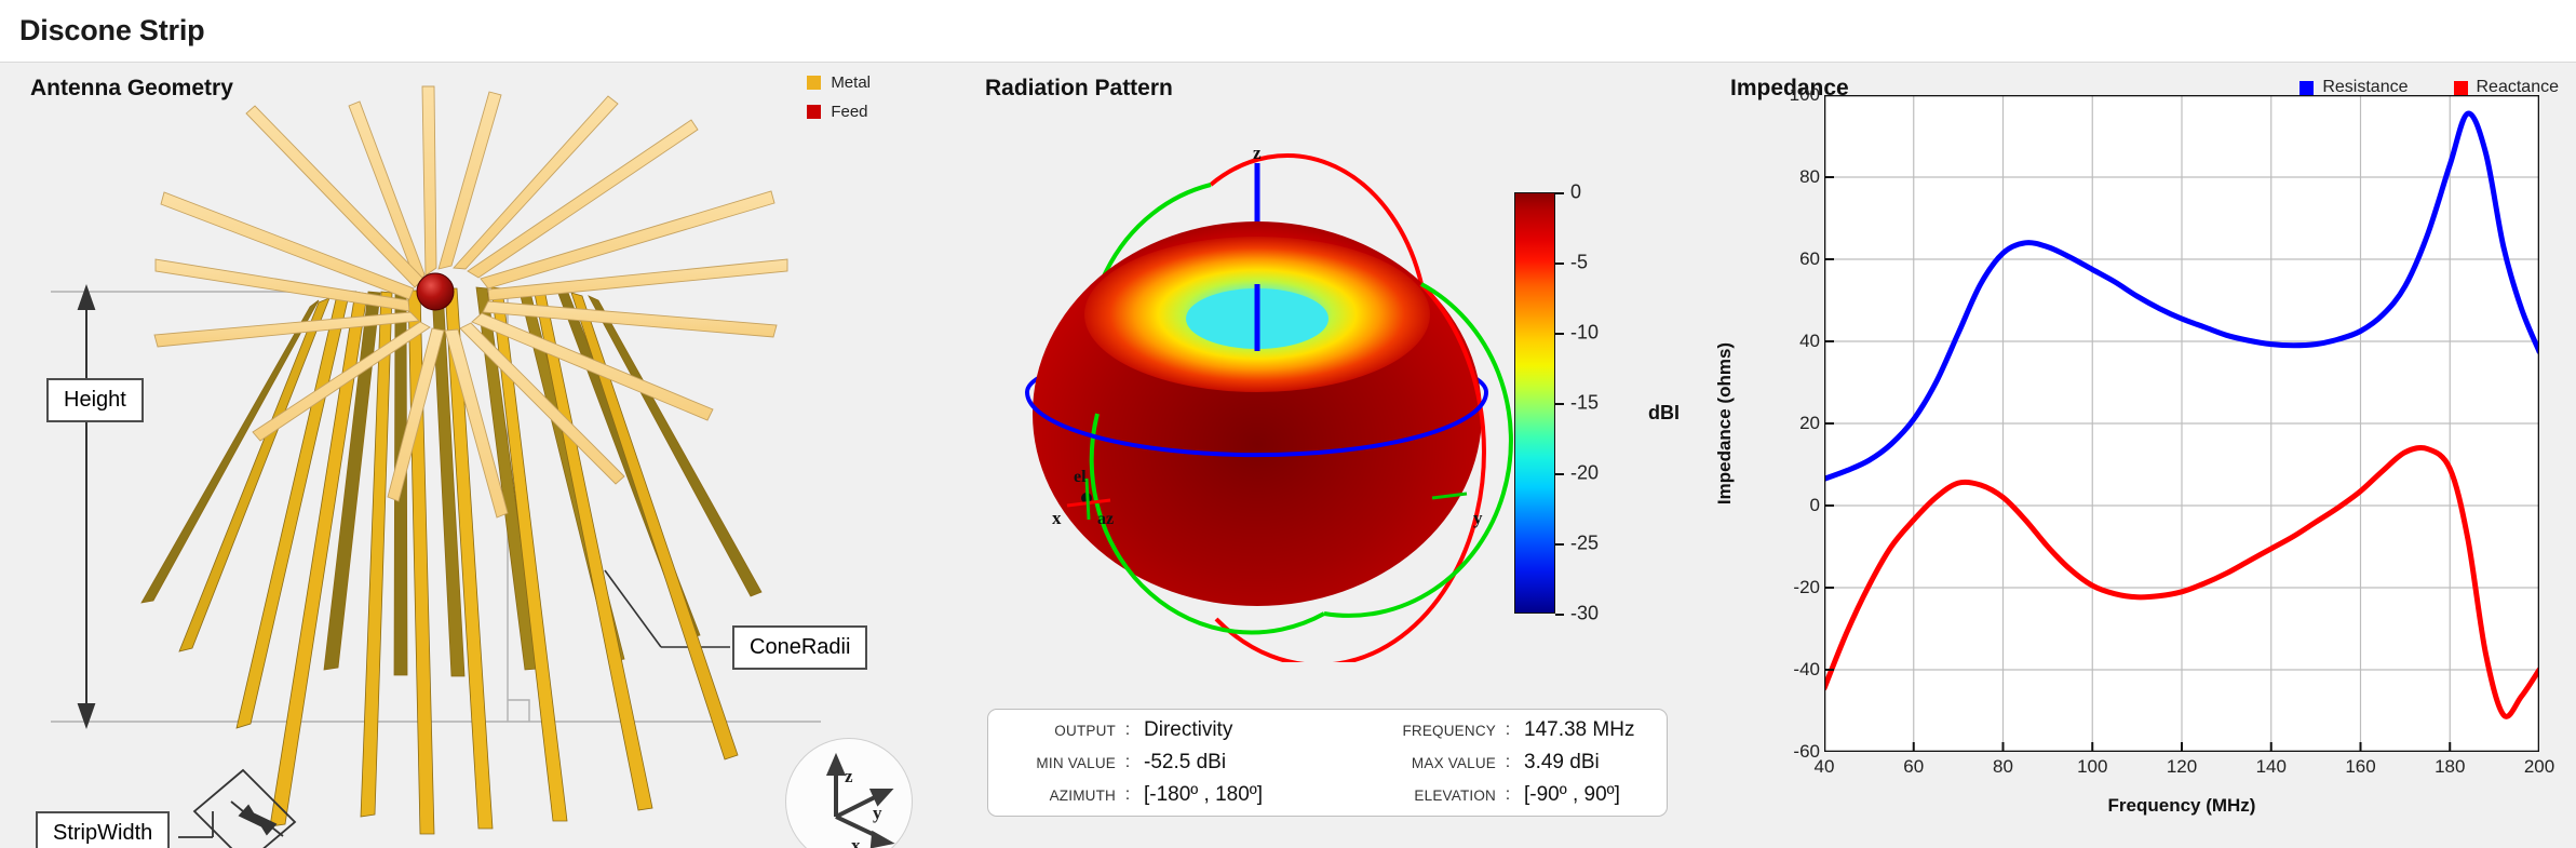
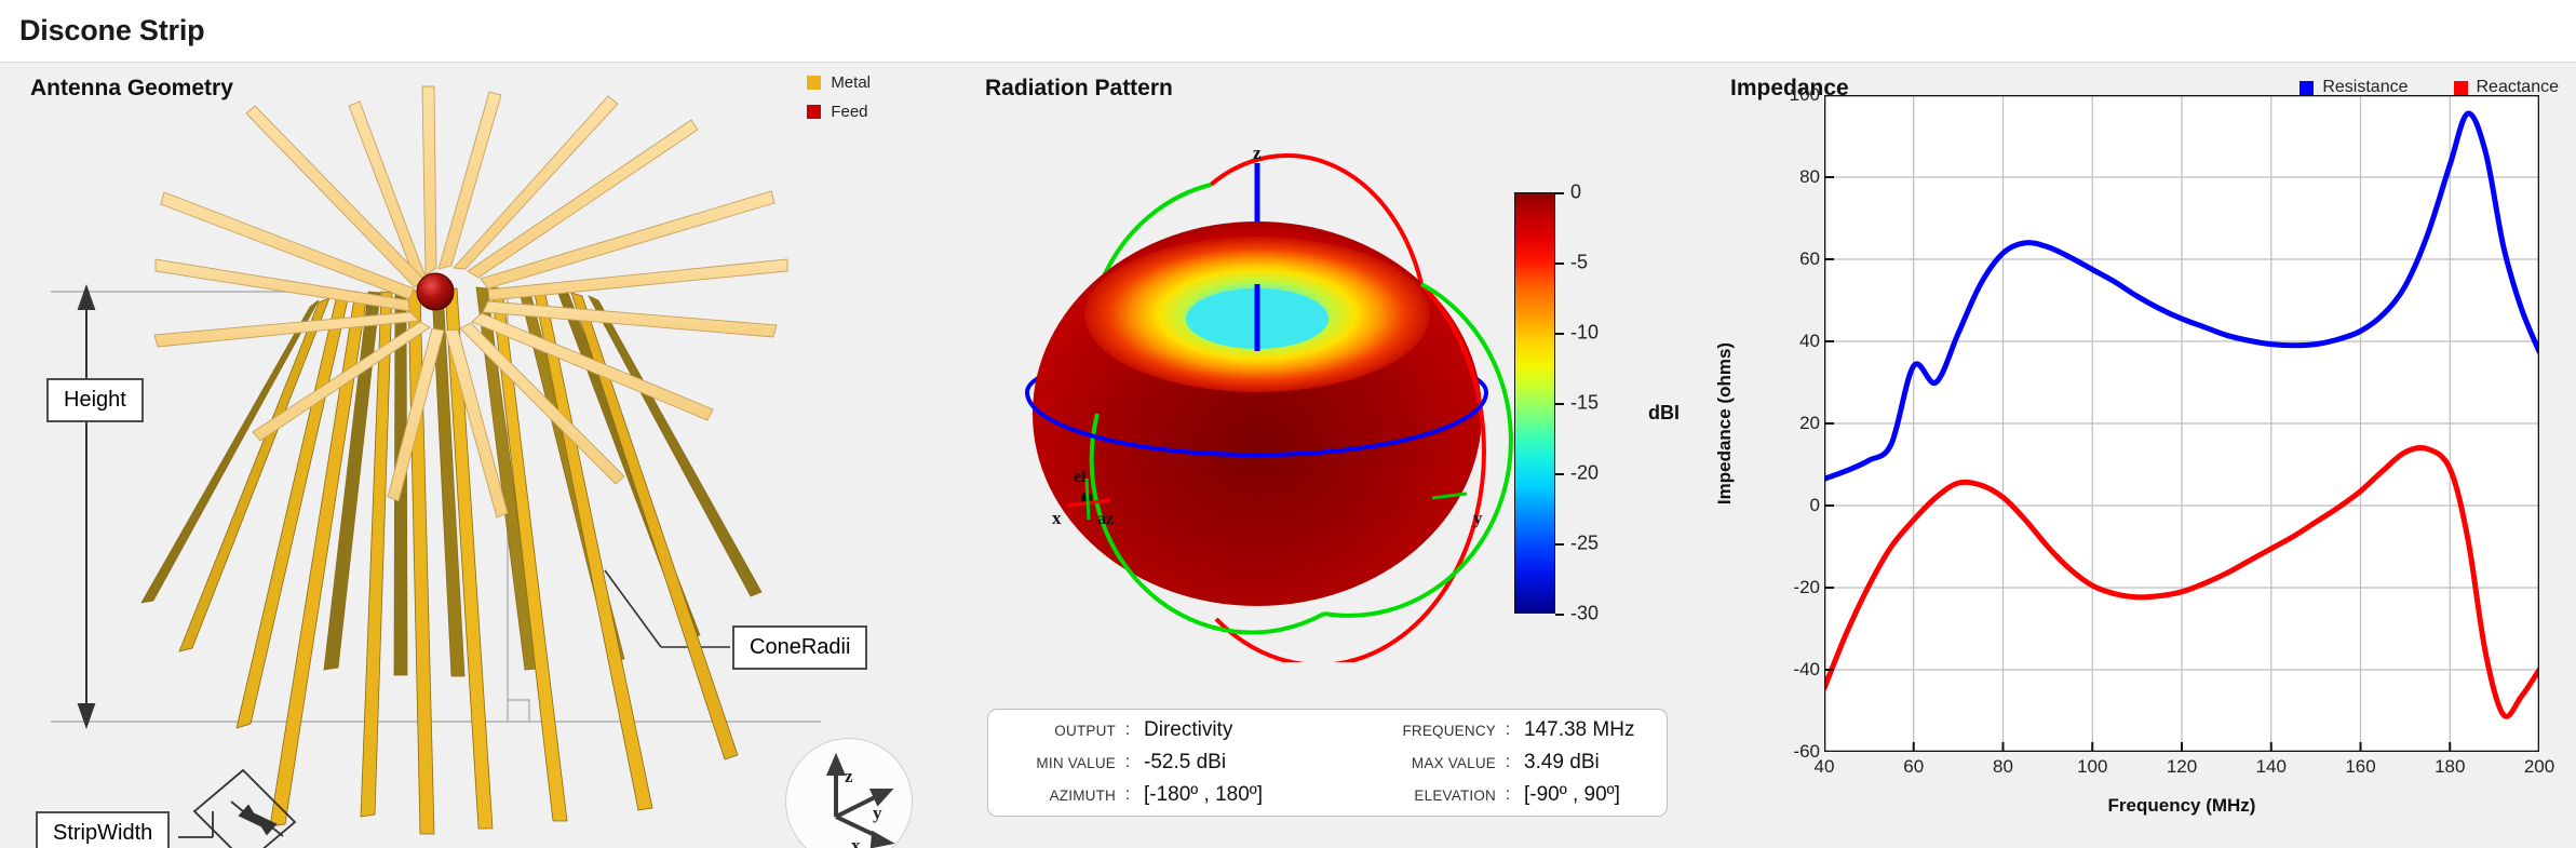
Resistance/60: 21 -> 34
